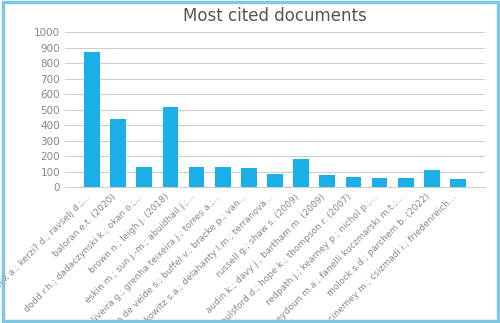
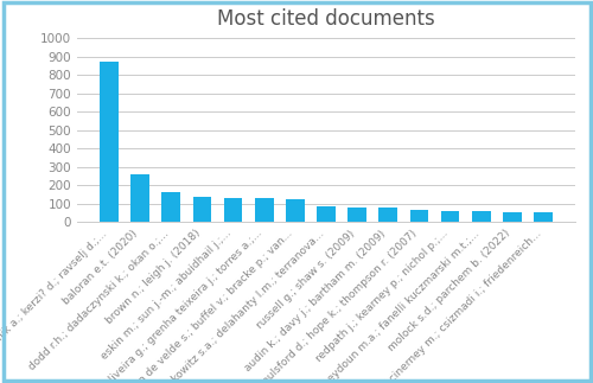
baloran e.t. (2020): 440 -> 260
dodd r.h.; dadaczynski k.; okan o.;...: 130 -> 160
brown n.; leigh j. (2018): 520 -> 140
russell g.; shaw s. (2009): 180 -> 80
molock s.d.; parchem b. (2022): 110 -> 60
